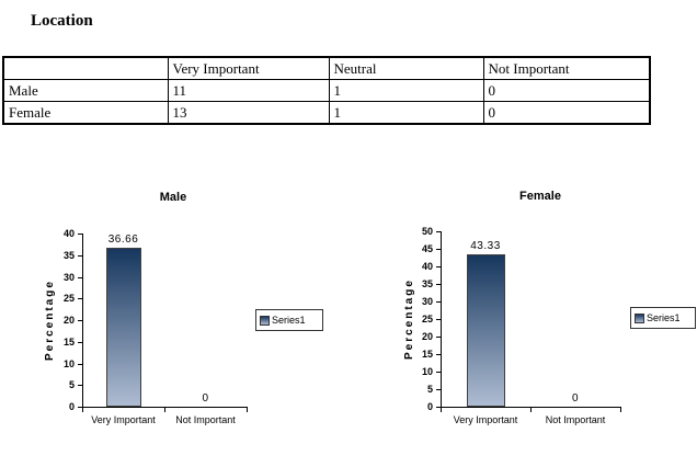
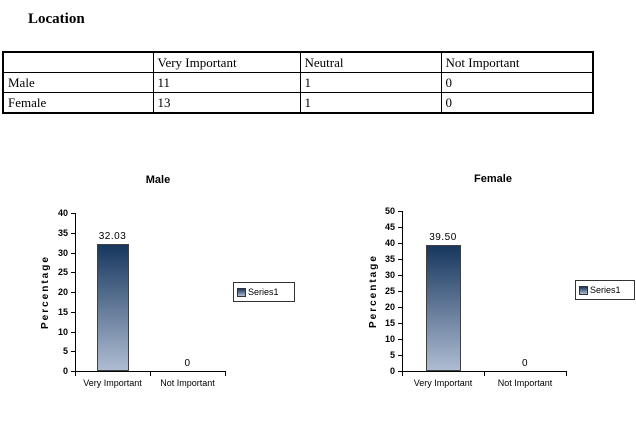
Male/Very Important: 36.66 -> 32.03
Female/Very Important: 43.33 -> 39.50
